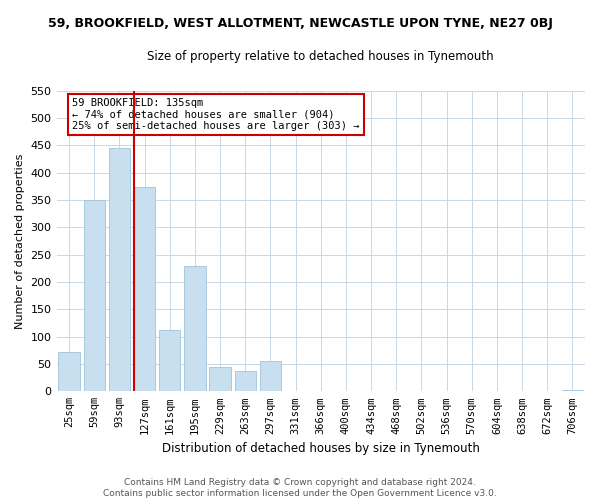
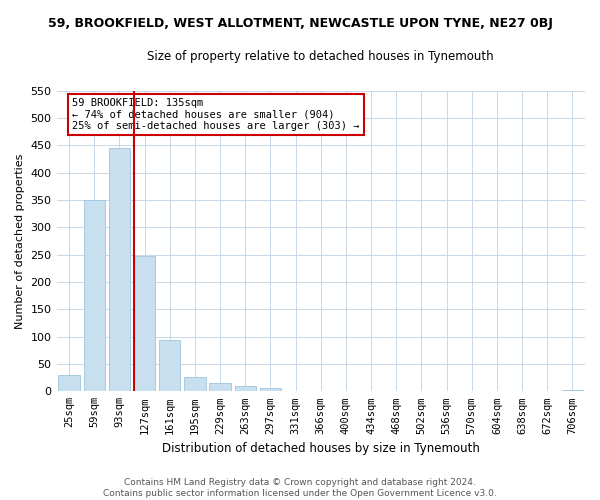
25sqm: 72 -> 30
127sqm: 374 -> 248
161sqm: 112 -> 93
195sqm: 230 -> 26
229sqm: 44 -> 15
263sqm: 38 -> 10
297sqm: 56 -> 6
